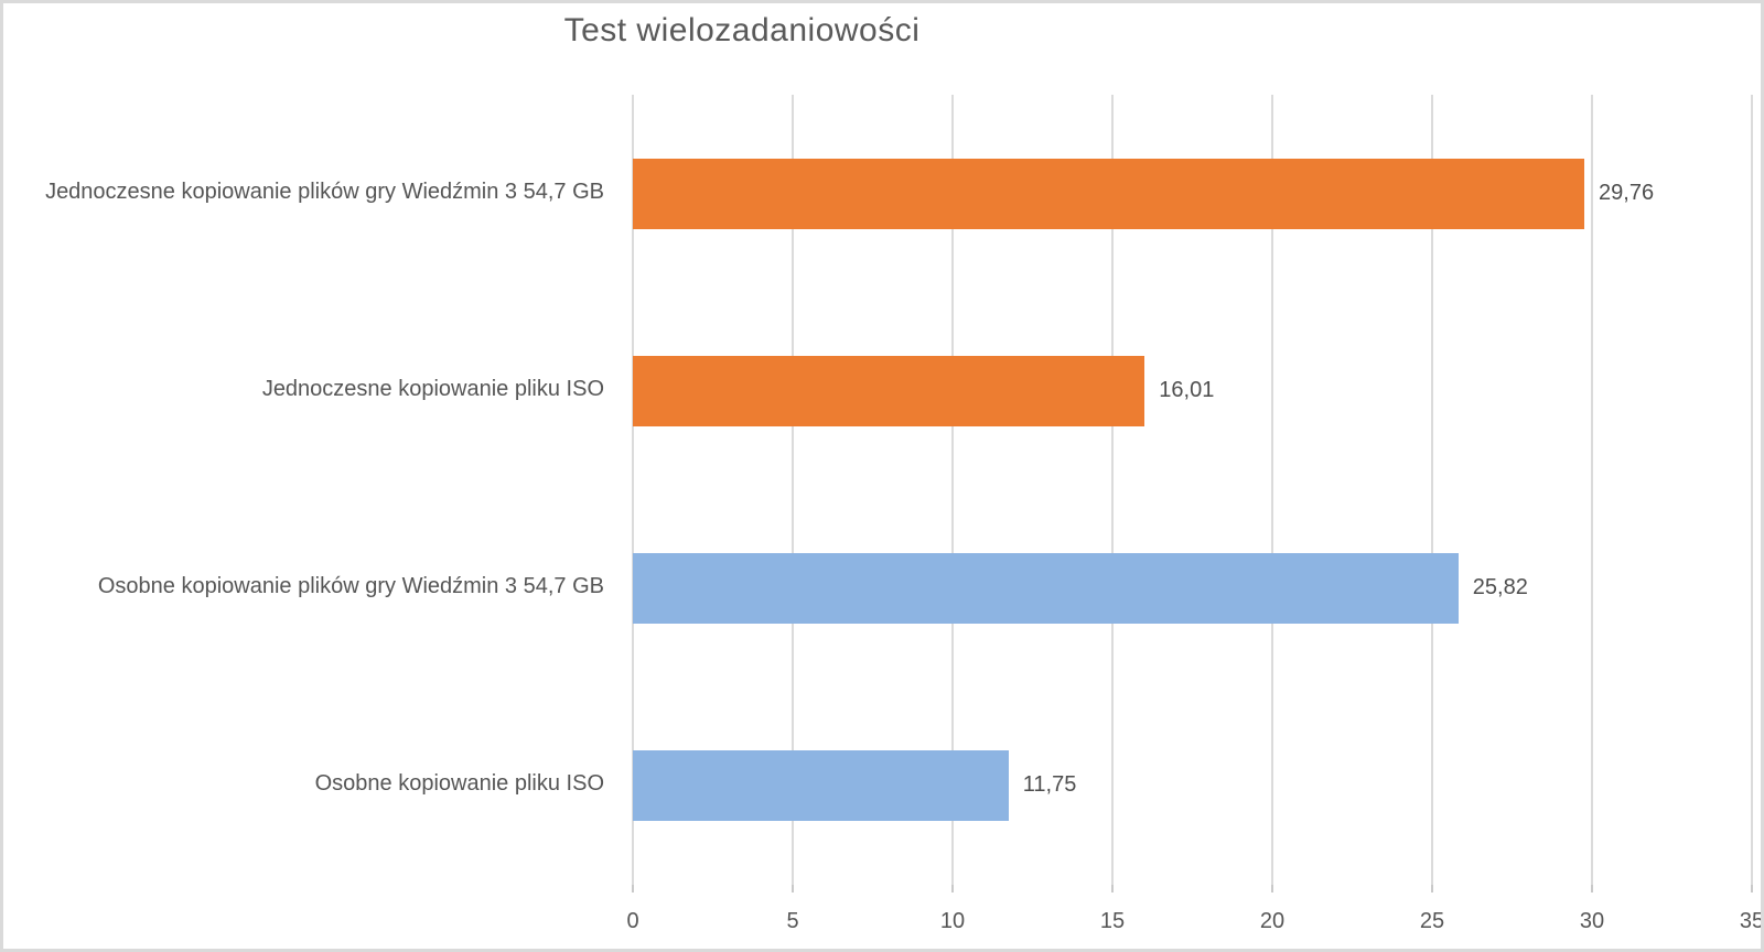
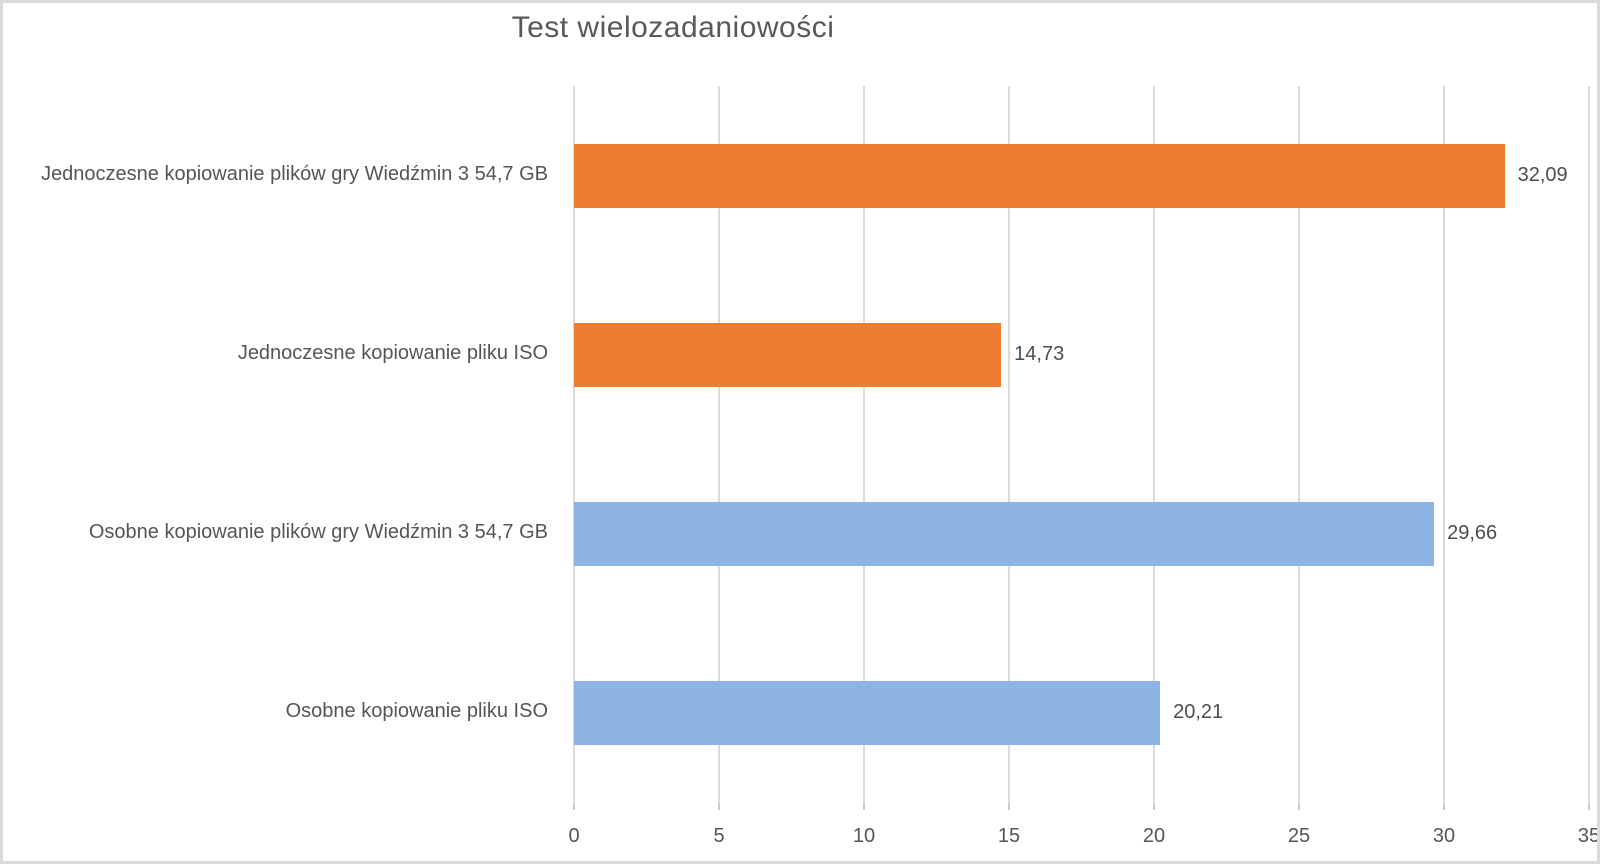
Jednoczesne kopiowanie plików gry Wiedźmin 3 54,7 GB: 29,76 -> 32,09
Jednoczesne kopiowanie pliku ISO: 16,01 -> 14,73
Osobne kopiowanie plików gry Wiedźmin 3 54,7 GB: 25,82 -> 29,66
Osobne kopiowanie pliku ISO: 11,75 -> 20,21
